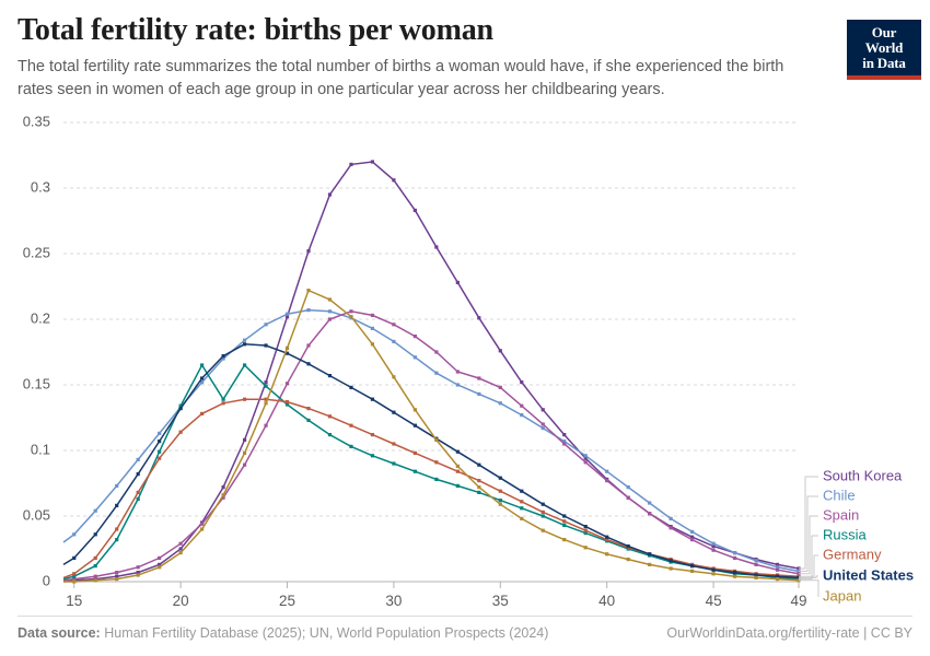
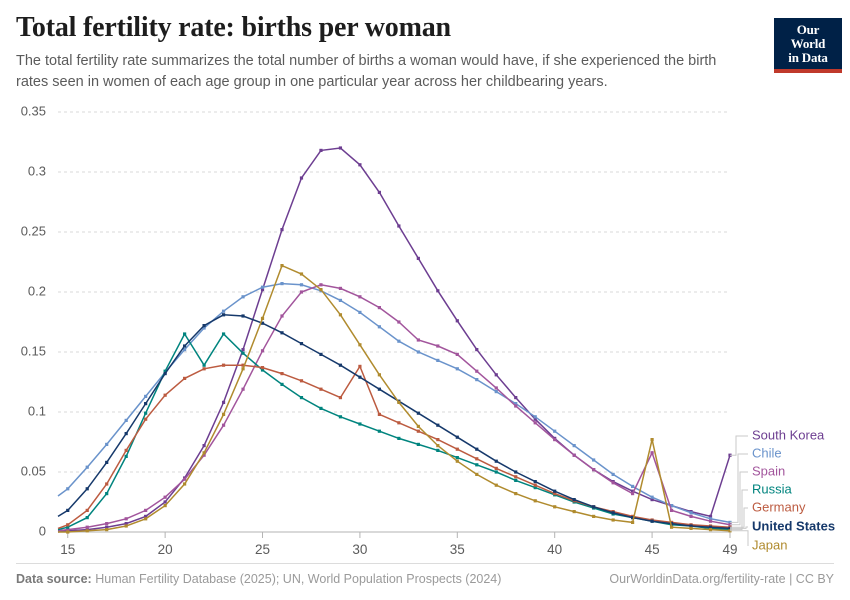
Germany/30: 0.105 -> 0.138
Spain/45: 0.024 -> 0.066
Japan/45: 0.006 -> 0.077
South Korea/49: 0.010 -> 0.064
